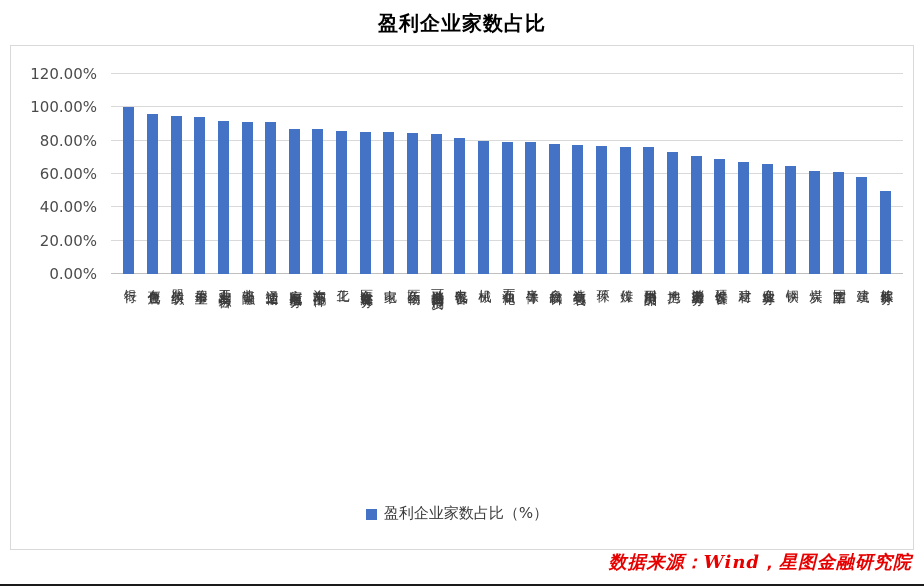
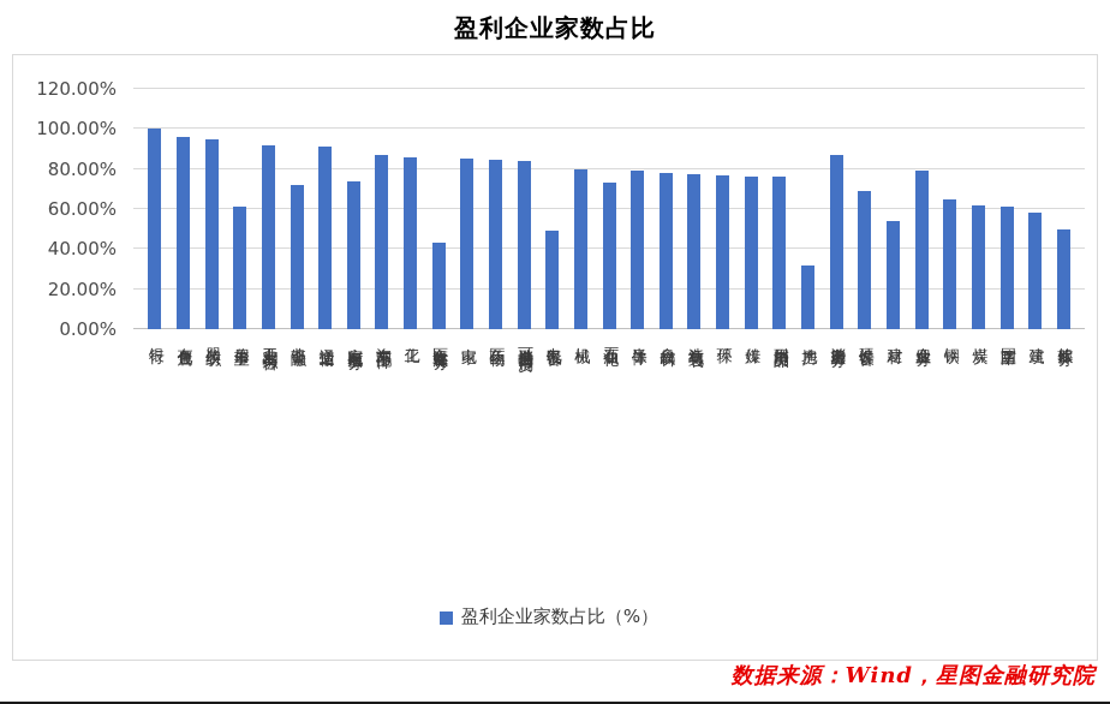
公用事业: 94% -> 61%
非银金融: 92% -> 72%
家庭与电信服务: 87% -> 74%
医疗设备与服务: 86% -> 43%
电气设备: 82% -> 49%
石油石化: 80% -> 73%
房地产: 73% -> 32%
消费者服务: 71% -> 87%
建材: 68% -> 54%
企业服务: 66% -> 79%
